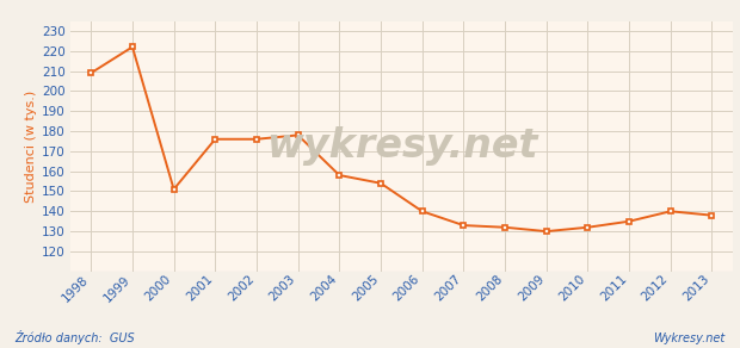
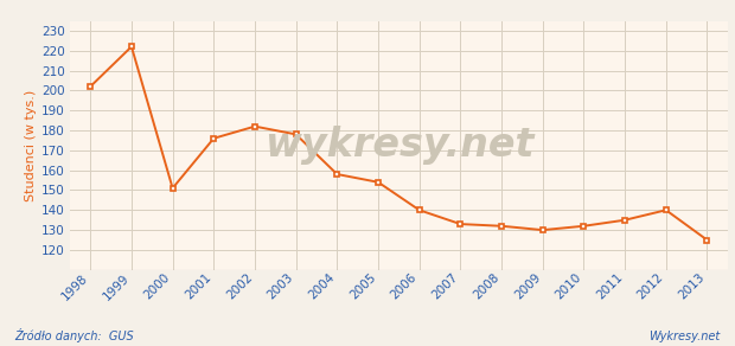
1998: 209 -> 202
2002: 176 -> 182
2013: 138 -> 125
